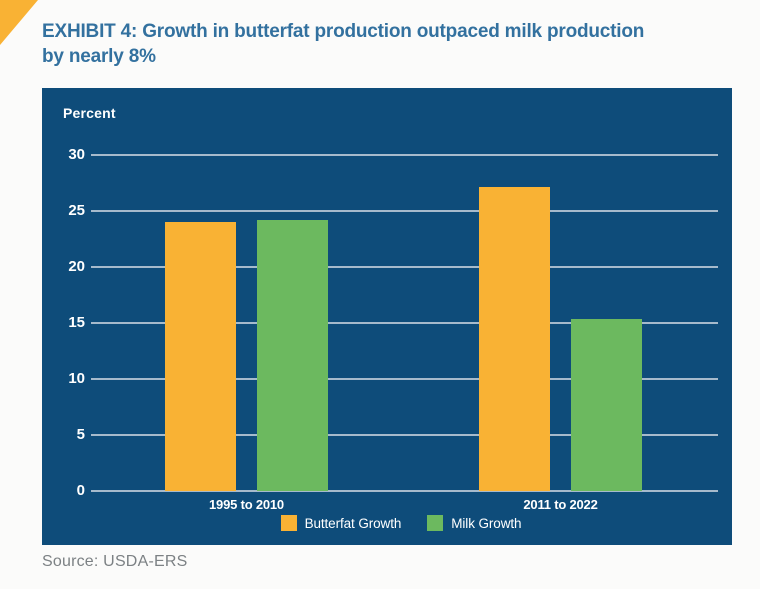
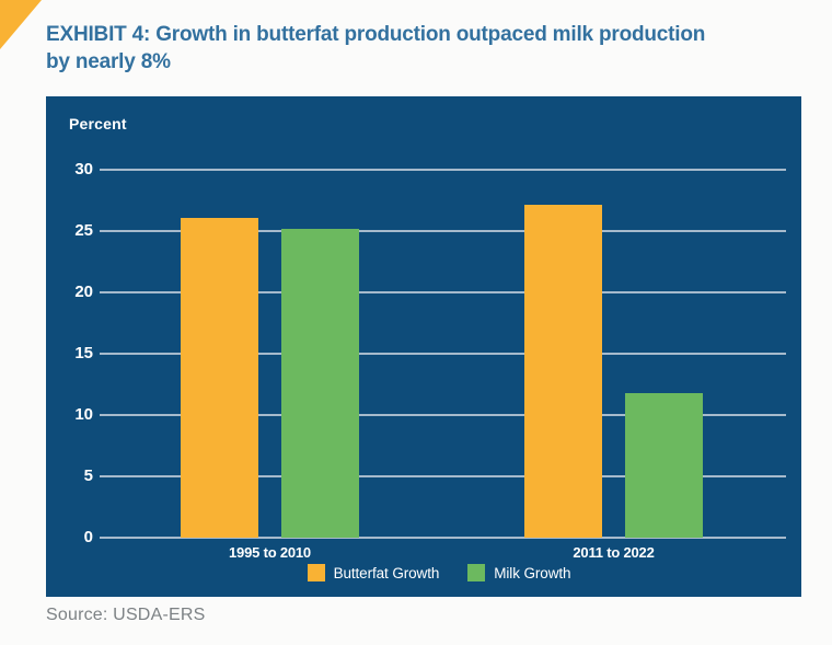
Butterfat Growth/1995 to 2010: 24.0 -> 26.1
Milk Growth/1995 to 2010: 24.2 -> 25.2
Milk Growth/2011 to 2022: 15.4 -> 11.8
